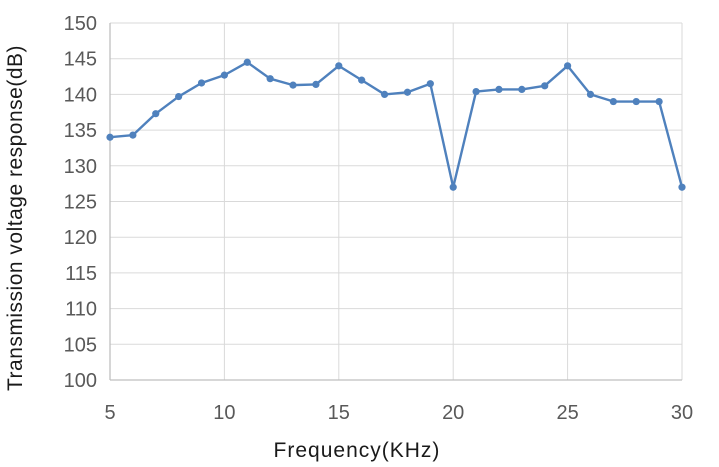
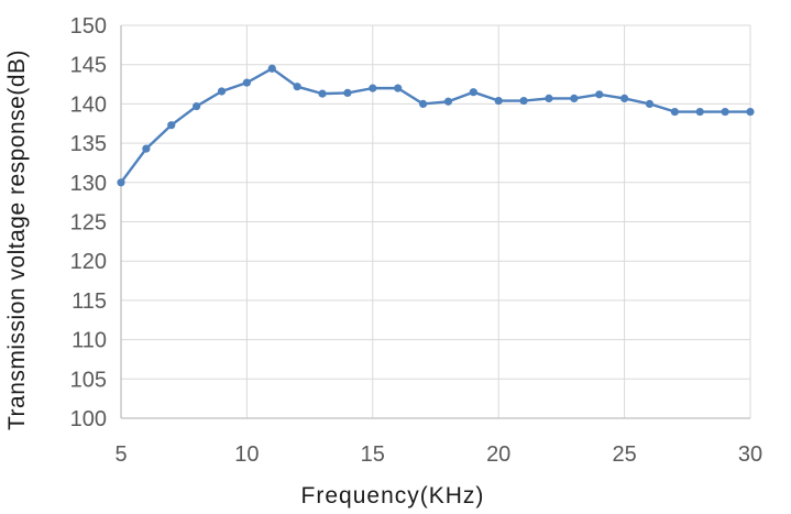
5: 134 -> 130
15: 144 -> 142
20: 127 -> 140
25: 144 -> 141
30: 127 -> 139
